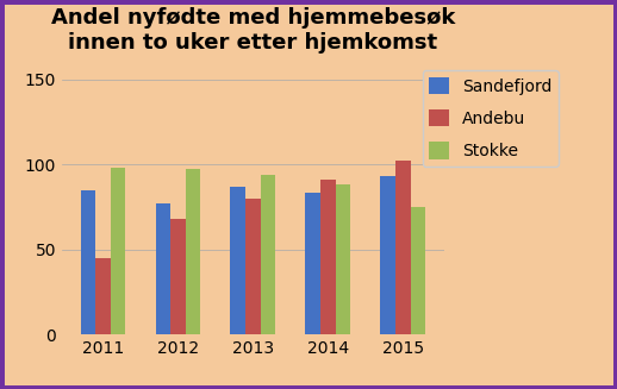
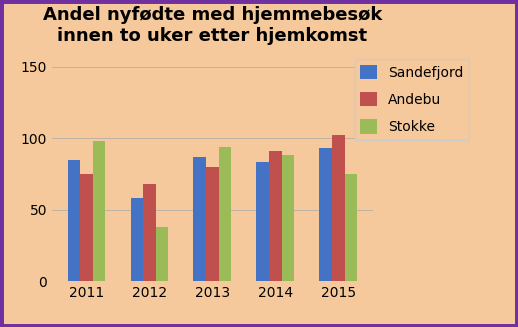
Andebu/2011: 45 -> 75
Sandefjord/2012: 77 -> 58
Stokke/2012: 97 -> 38
